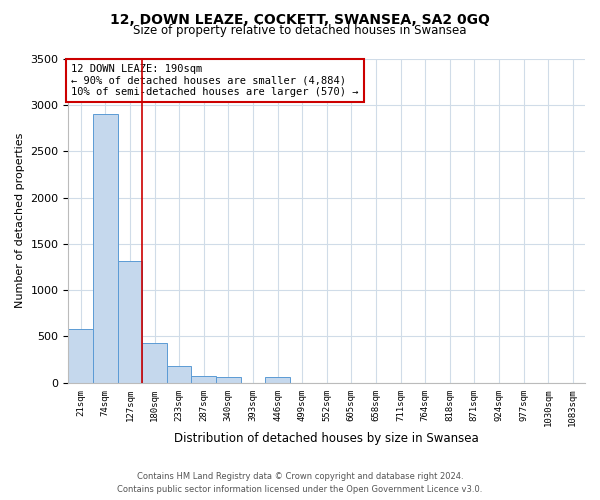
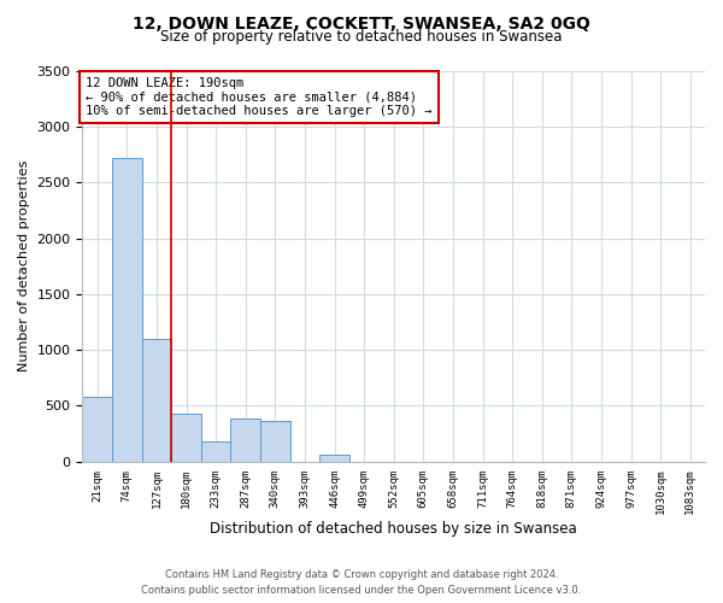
74sqm: 2900 -> 2720
127sqm: 1320 -> 1100
287sqm: 80 -> 380
340sqm: 60 -> 360
